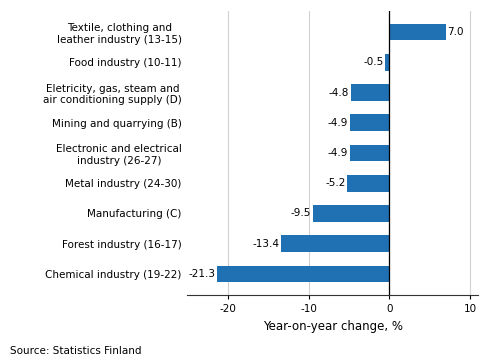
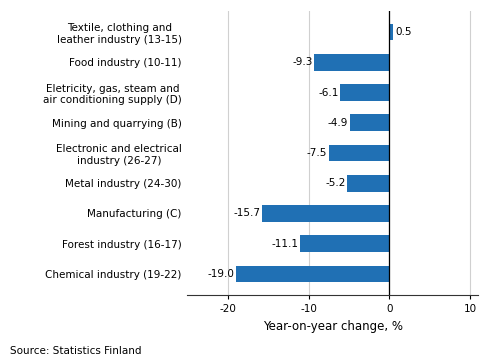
Textile, clothing and leather industry (13-15): 7.0 -> 0.5
Food industry (10-11): -0.5 -> -9.3
Eletricity, gas, steam and air conditioning supply (D): -4.8 -> -6.1
Electronic and electrical industry (26-27): -4.9 -> -7.5
Manufacturing (C): -9.5 -> -15.7
Forest industry (16-17): -13.4 -> -11.1
Chemical industry (19-22): -21.3 -> -19.0
